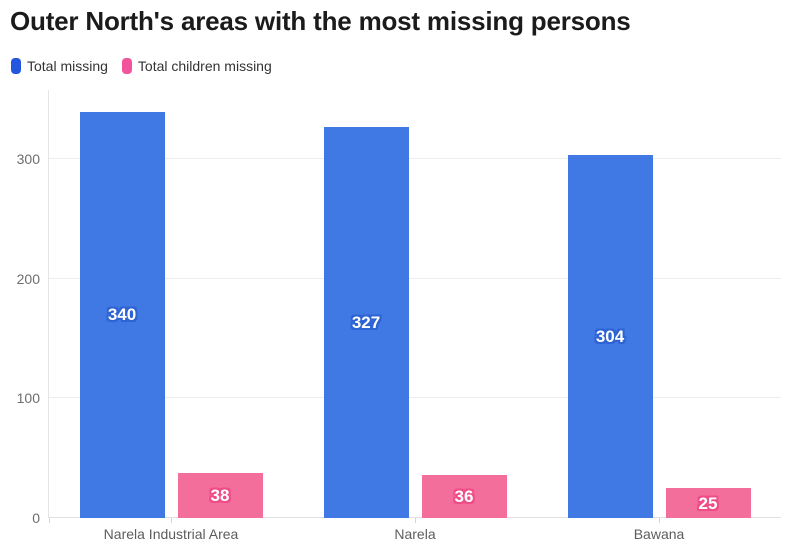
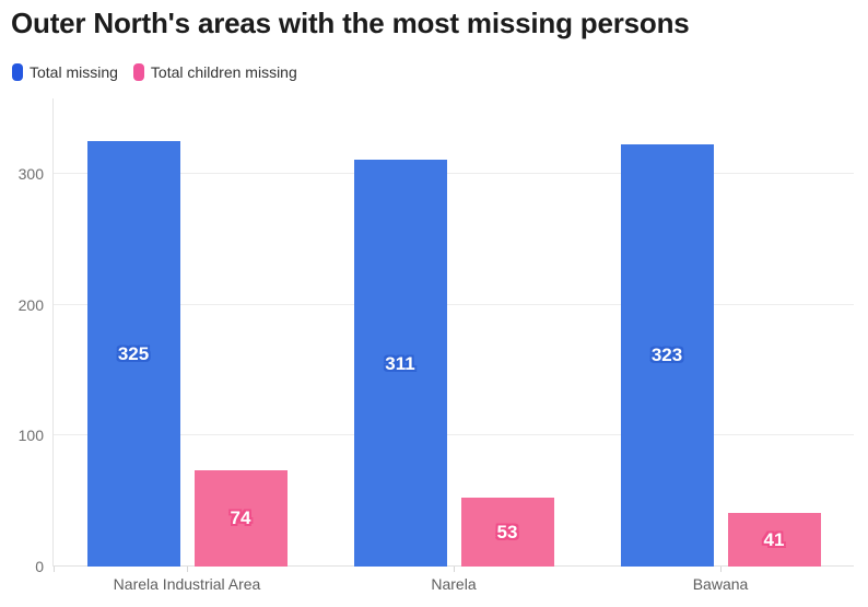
Total missing/Narela Industrial Area: 340 -> 325
Total children missing/Narela Industrial Area: 38 -> 74
Total missing/Narela: 327 -> 311
Total children missing/Narela: 36 -> 53
Total missing/Bawana: 304 -> 323
Total children missing/Bawana: 25 -> 41
